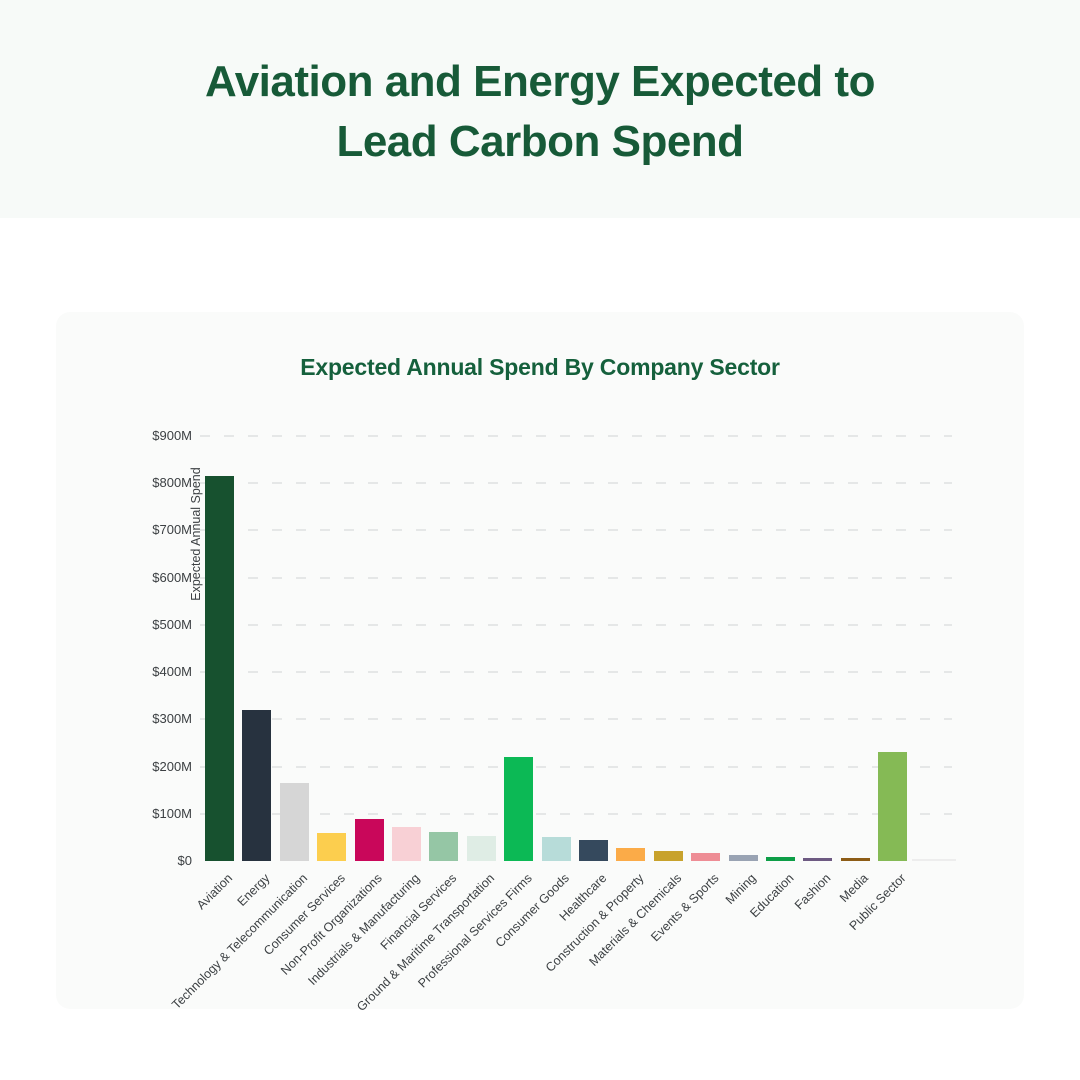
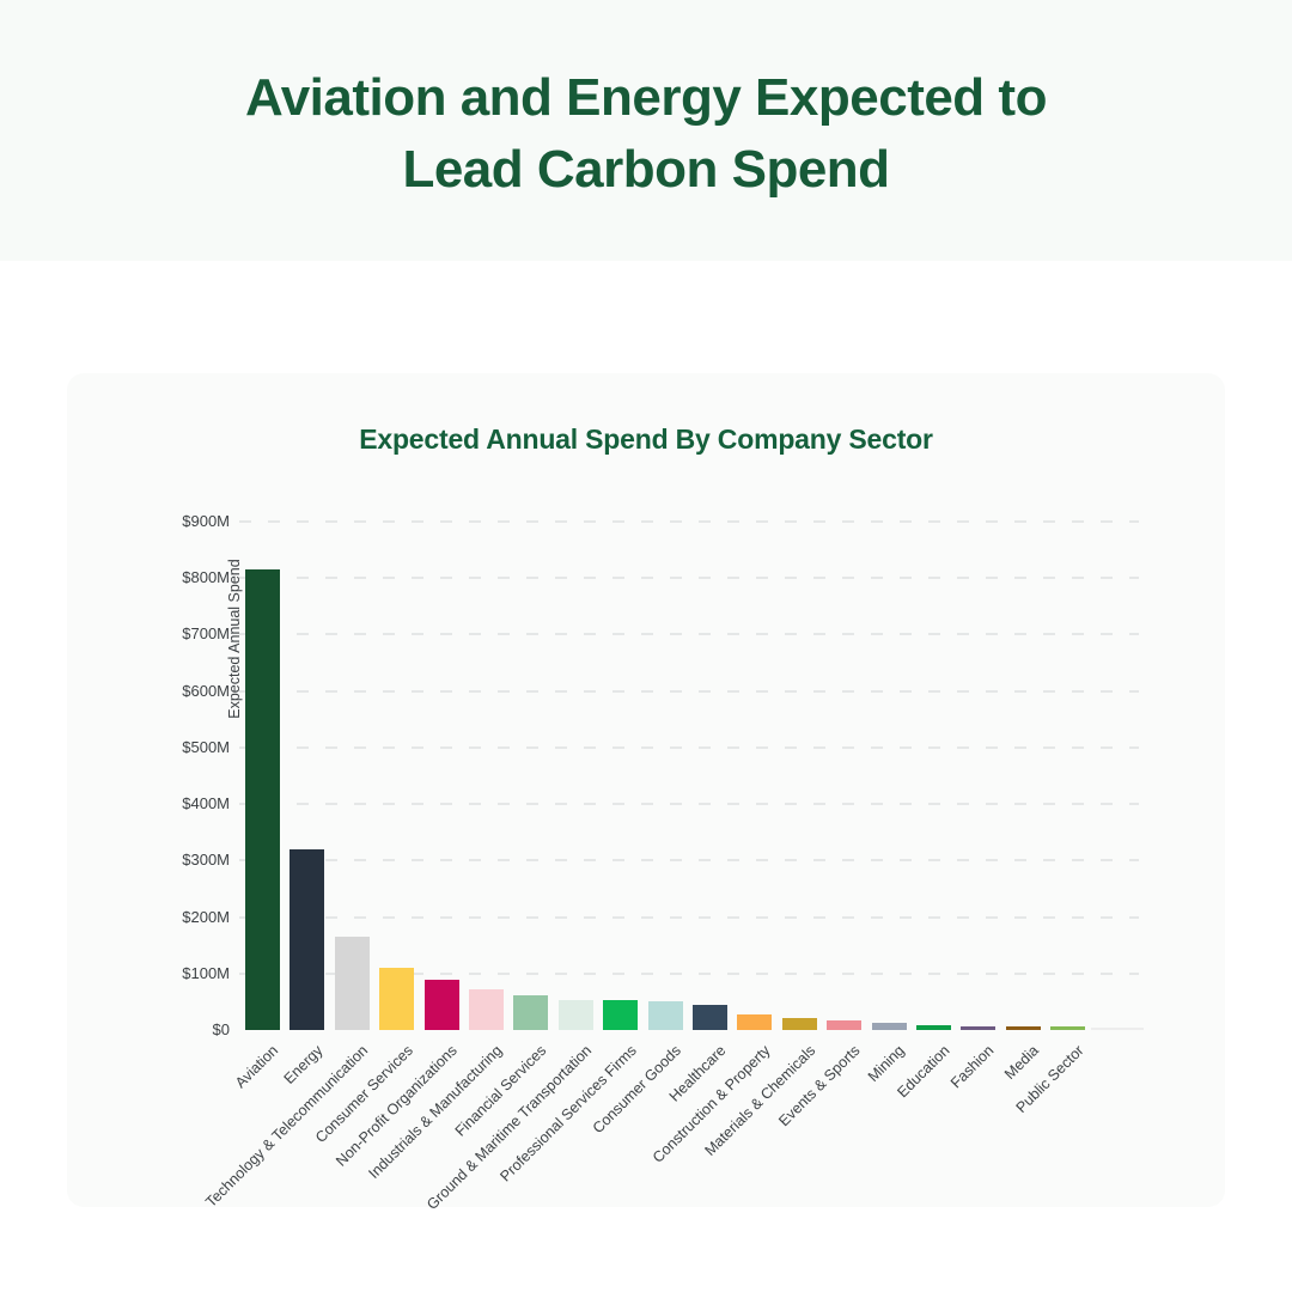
Consumer Services: $60M -> $110M
Professional Services Firms: $220M -> $50M
Public Sector: $230M -> $10M
